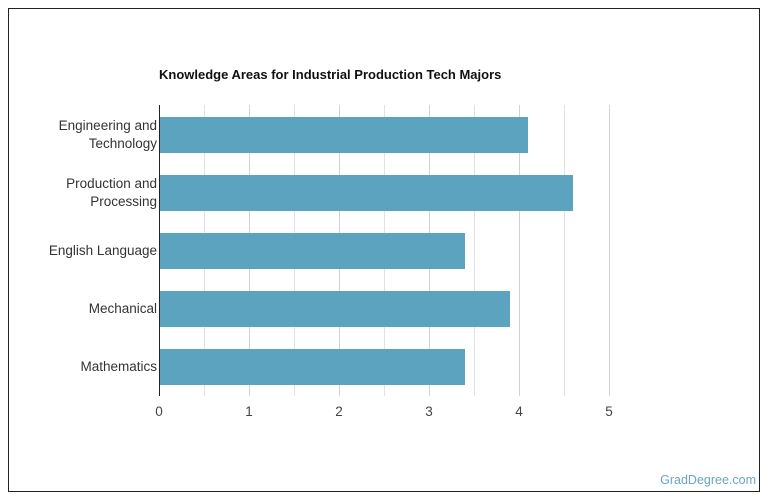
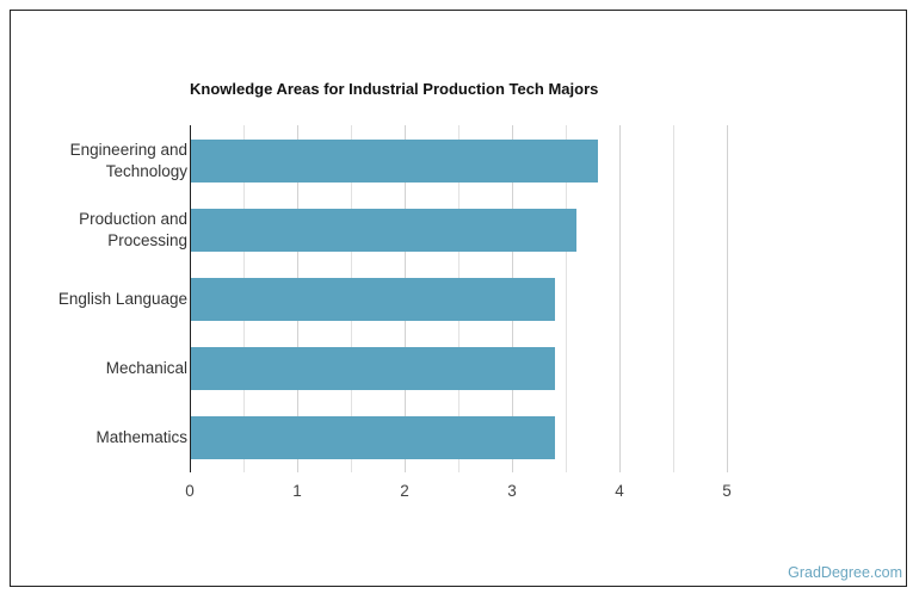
Engineering and Technology: 4.1 -> 3.8
Production and Processing: 4.6 -> 3.6
Mechanical: 3.9 -> 3.4
